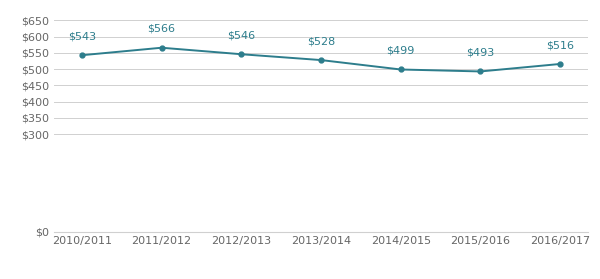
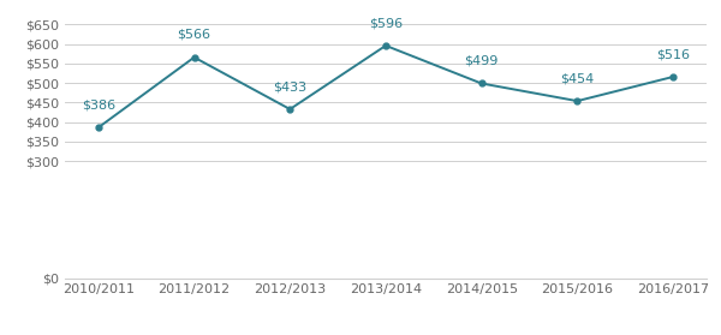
2010/2011: $543 -> $386
2012/2013: $546 -> $433
2013/2014: $528 -> $596
2015/2016: $493 -> $454
